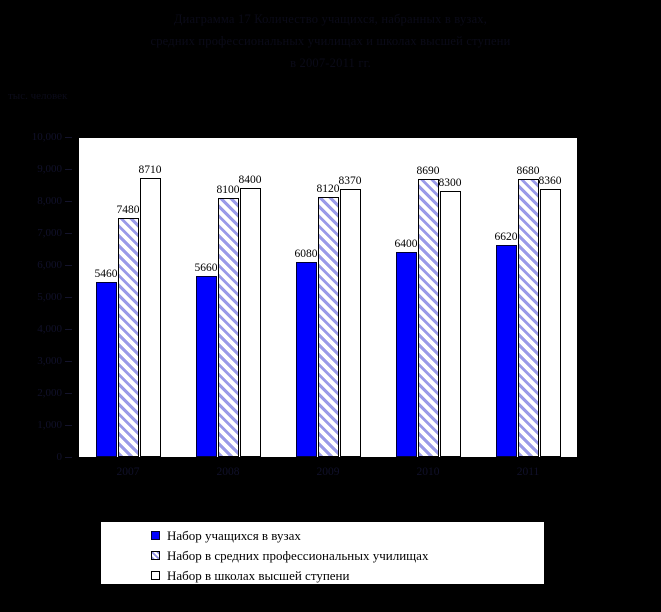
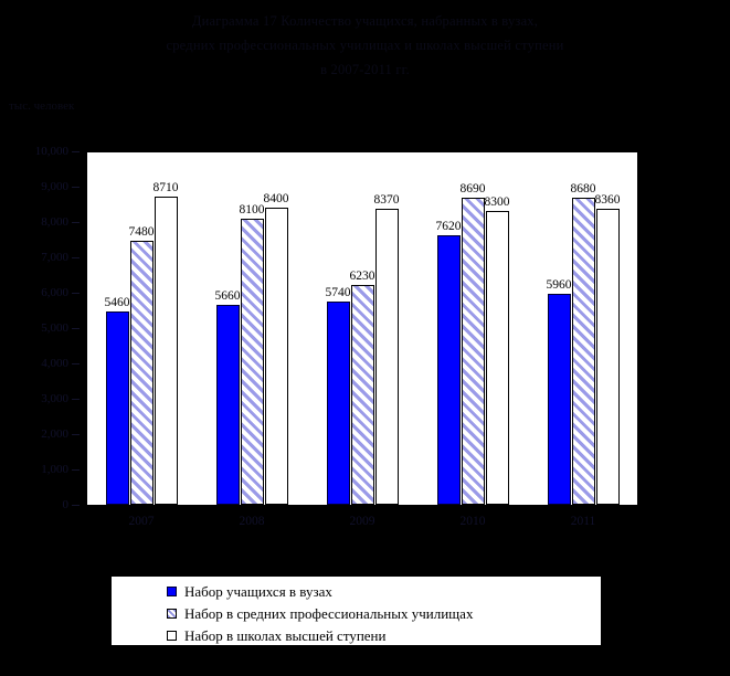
Набор учащихся в вузах/2009: 6080 -> 5740
Набор в средних профессиональных училищах/2009: 8120 -> 6230
Набор учащихся в вузах/2010: 6400 -> 7620
Набор учащихся в вузах/2011: 6620 -> 5960
